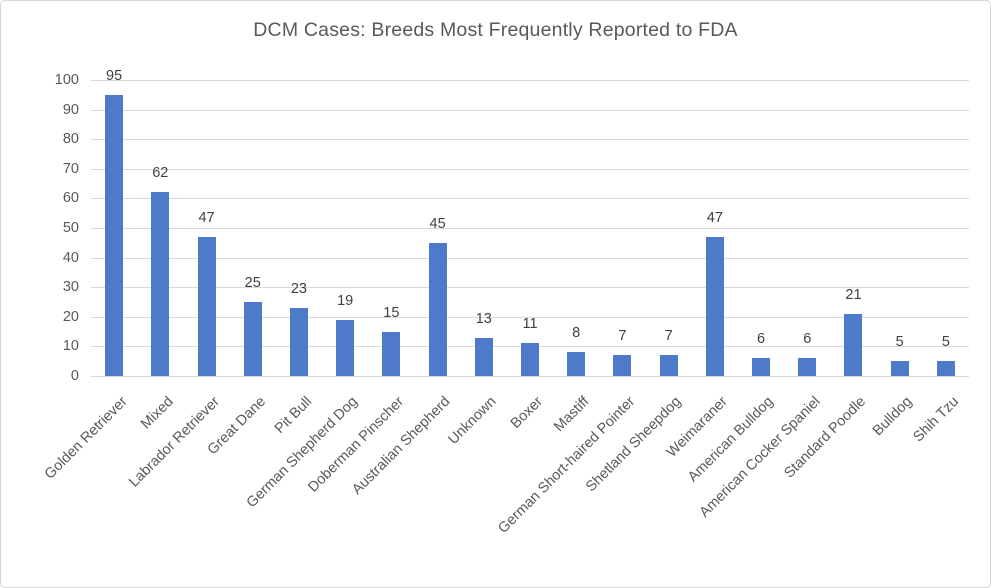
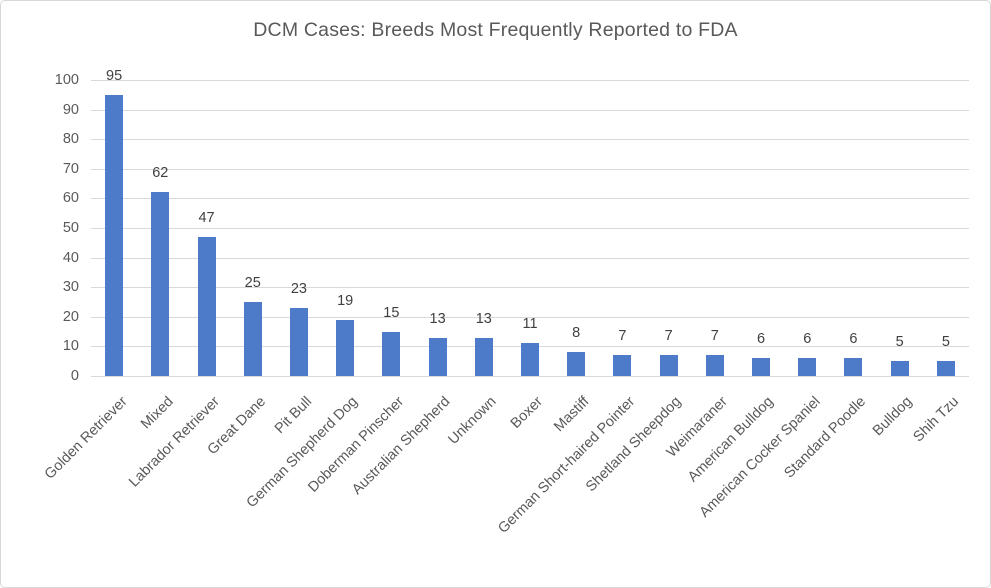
Australian Shepherd: 45 -> 13
Weimaraner: 47 -> 7
Standard Poodle: 21 -> 6
